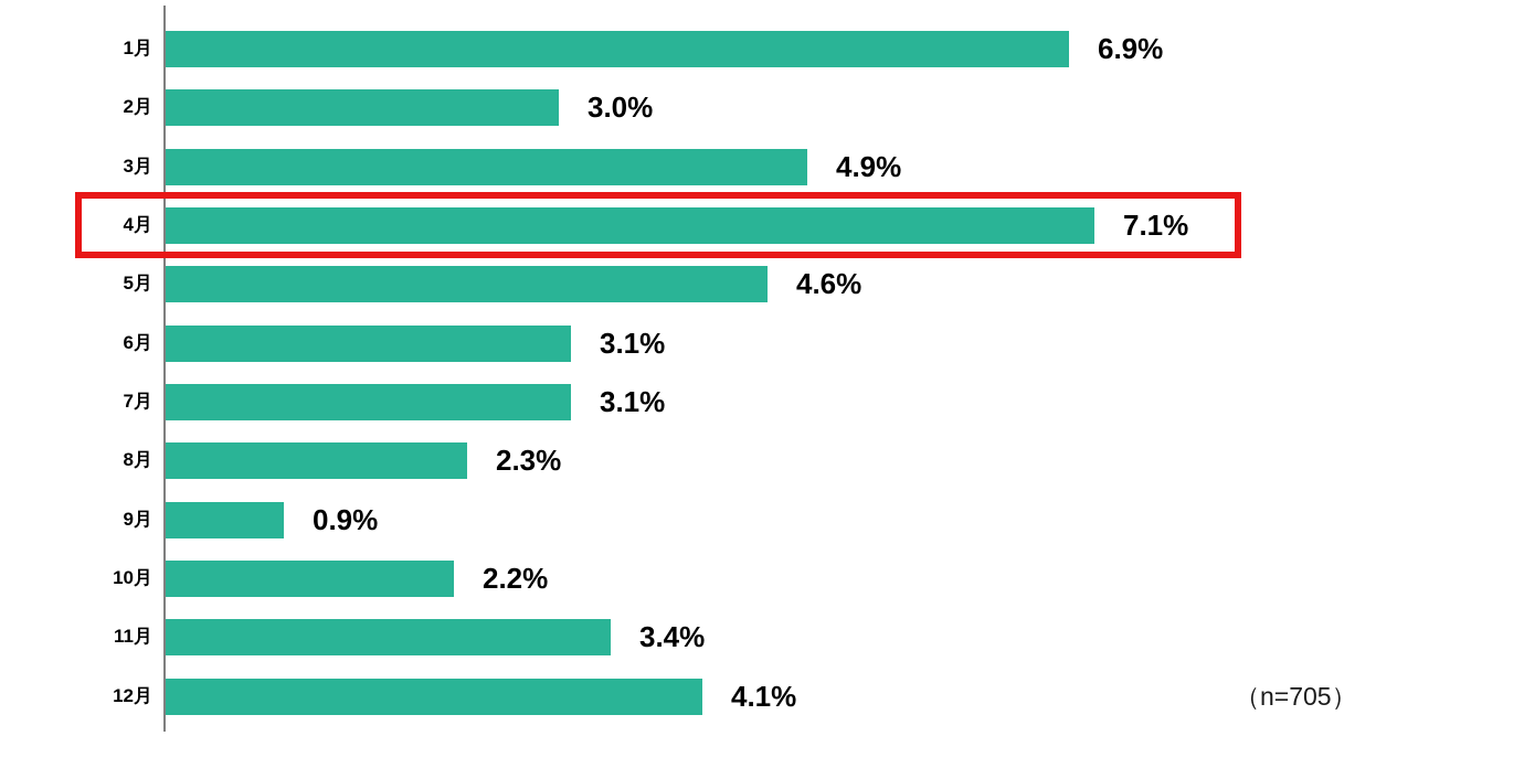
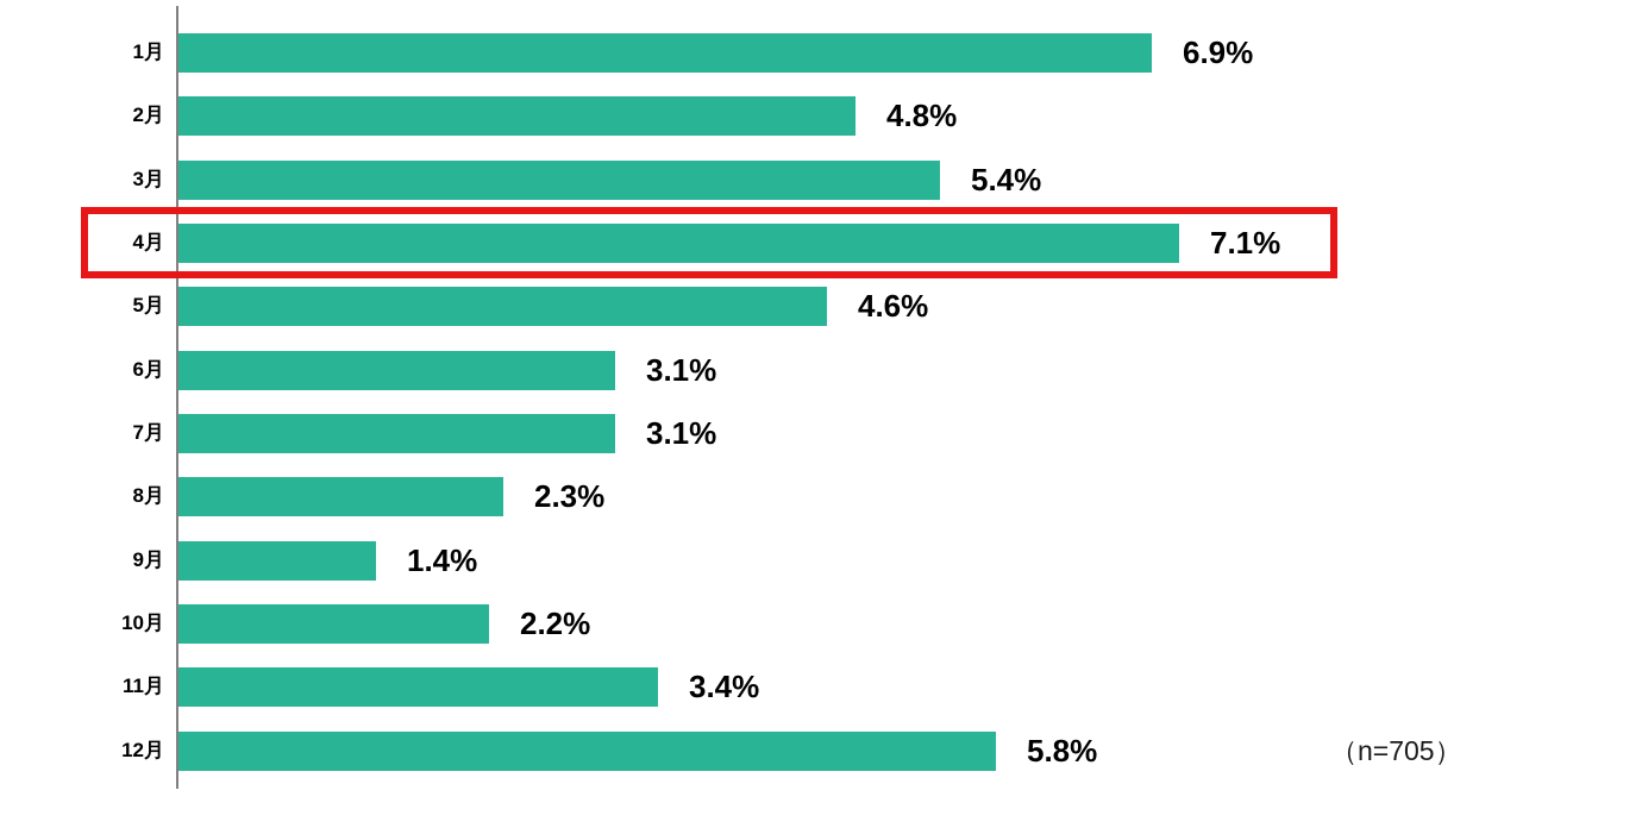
2月: 3.0% -> 4.8%
3月: 4.9% -> 5.4%
9月: 0.9% -> 1.4%
12月: 4.1% -> 5.8%
